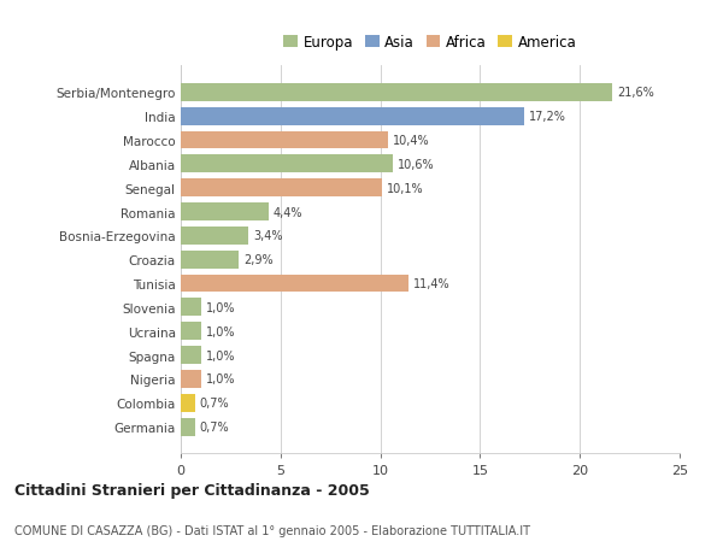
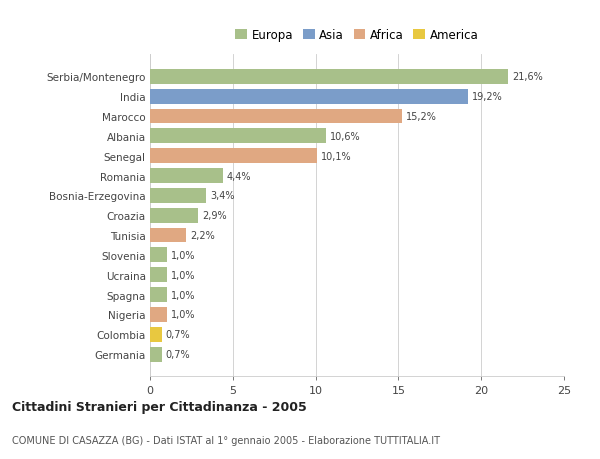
India: 17,2% -> 19,2%
Marocco: 10,4% -> 15,2%
Tunisia: 11,4% -> 2,2%
